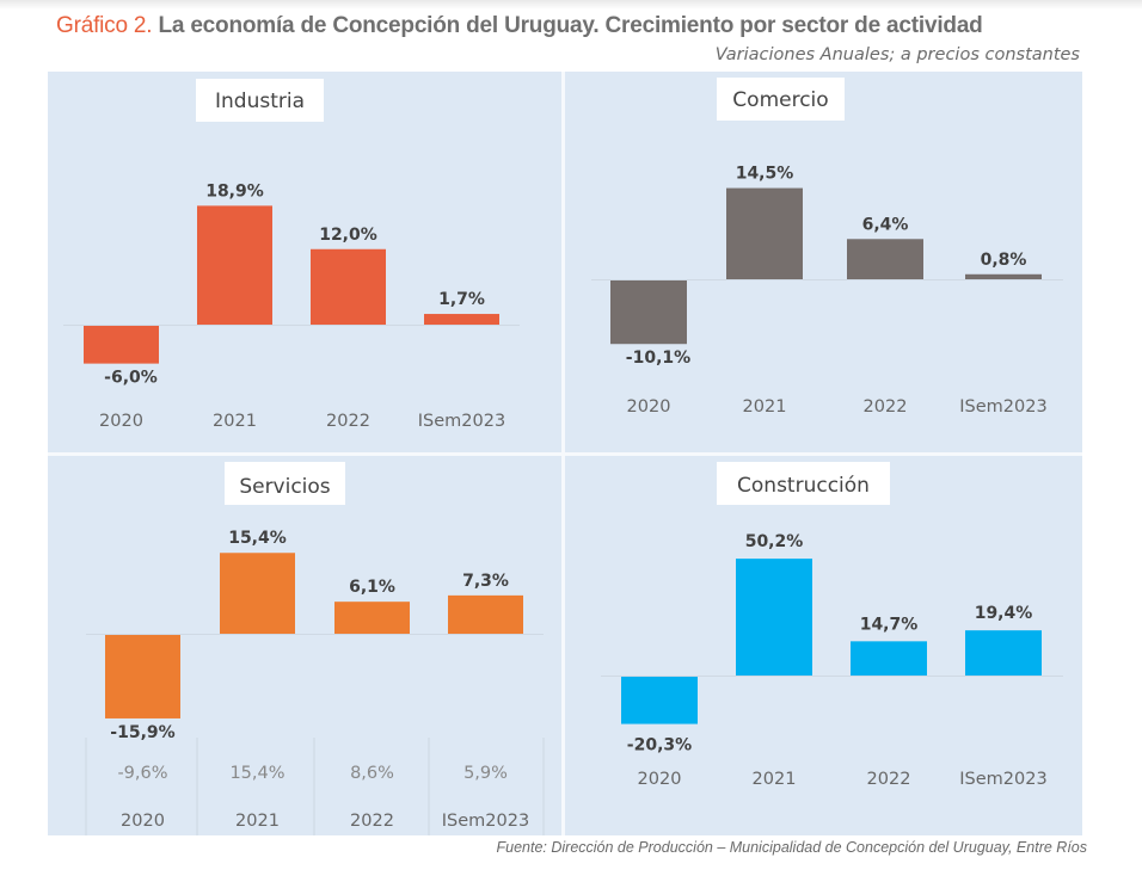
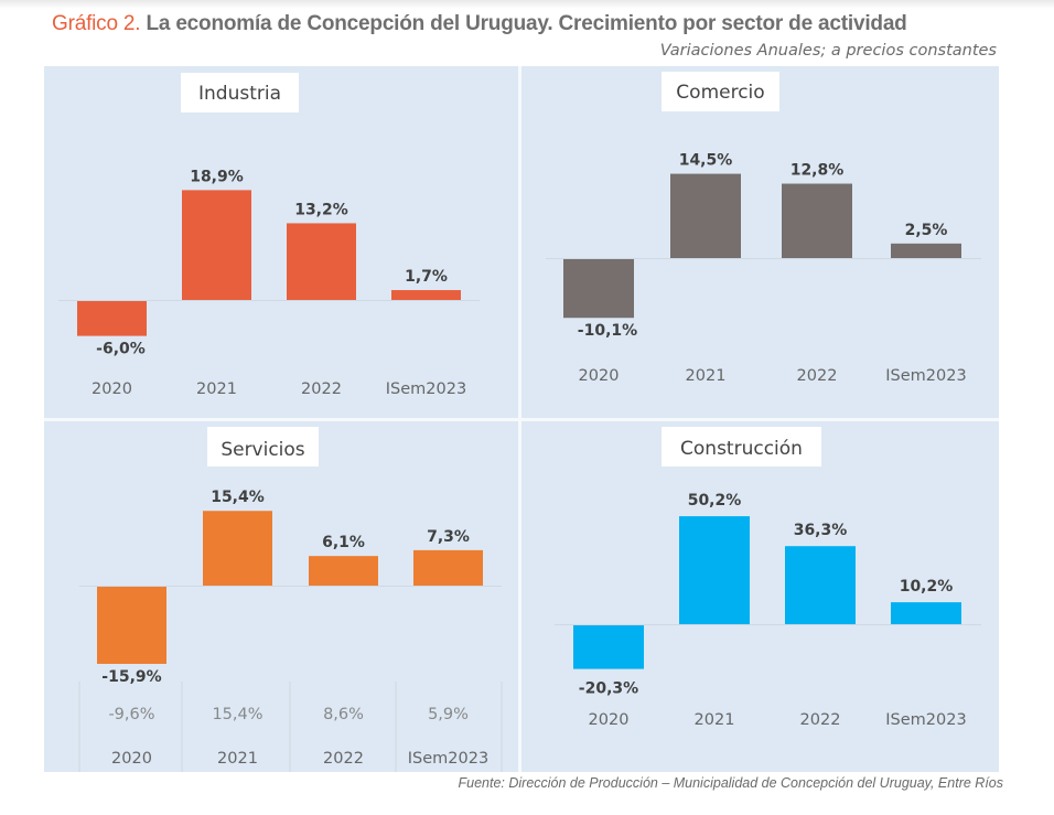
Industria/2022: 12,0% -> 13,2%
Comercio/2022: 6,4% -> 12,8%
Comercio/ISem2023: 0,8% -> 2,5%
Construcción/2022: 14,7% -> 36,3%
Construcción/ISem2023: 19,4% -> 10,2%
